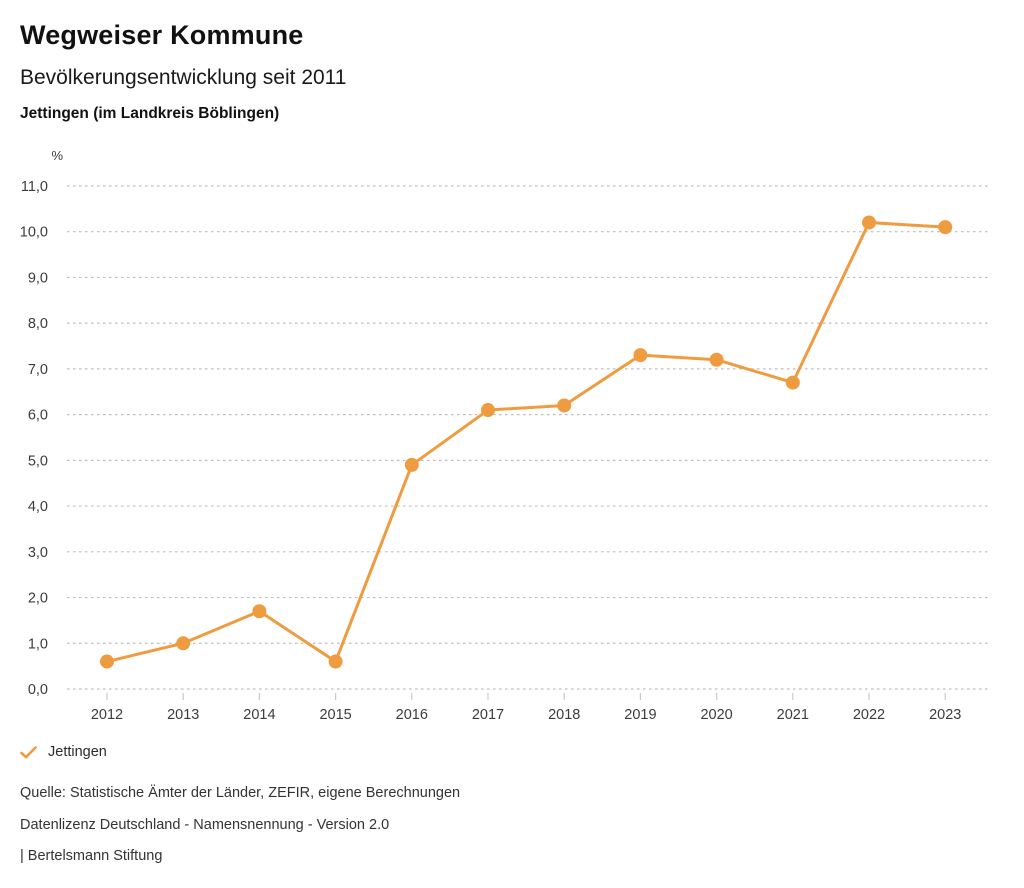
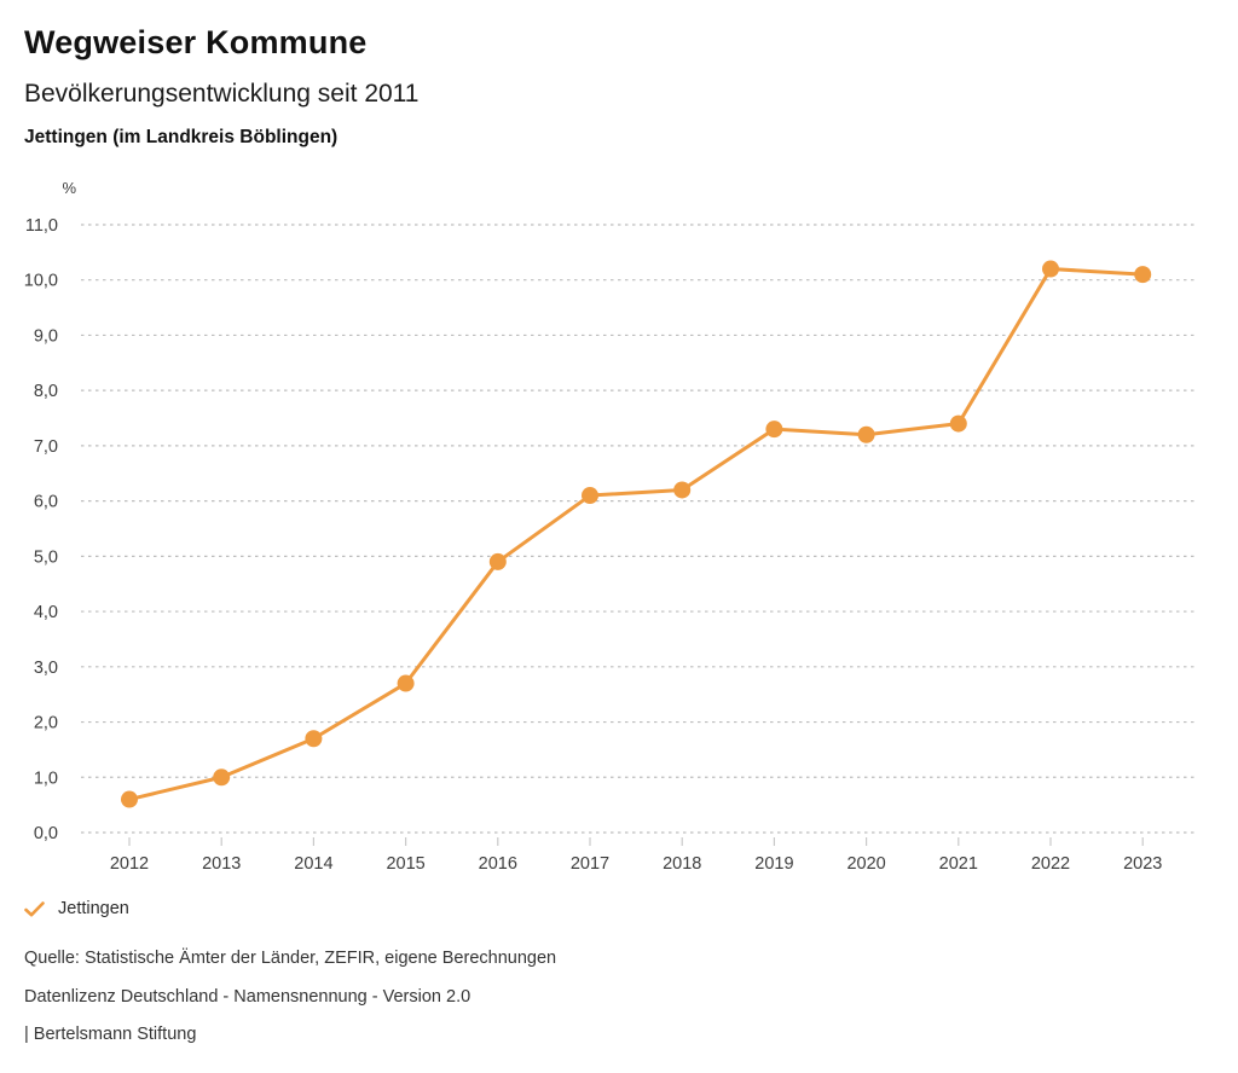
2015: 0,6 -> 2,7
2021: 6,7 -> 7,4
